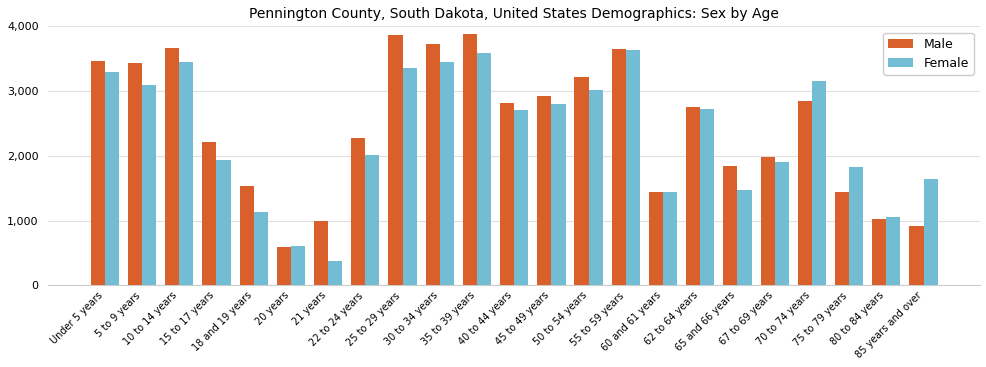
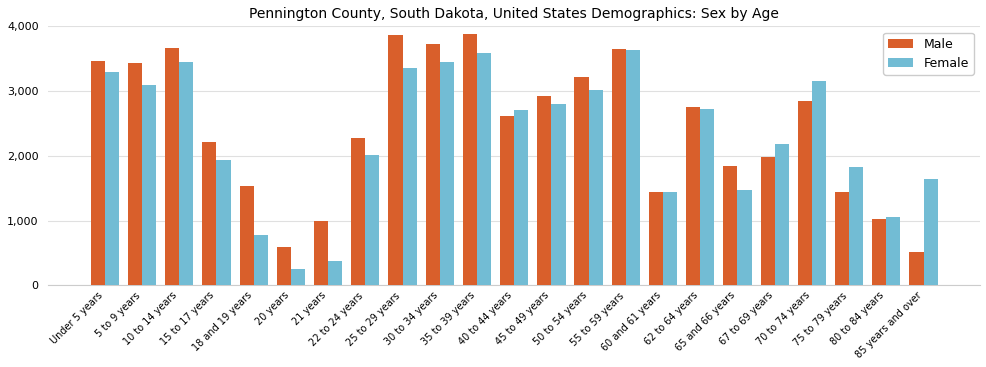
Female/18 and 19 years: 1,140 -> 780
Female/20 years: 610 -> 260
Male/40 to 44 years: 2,820 -> 2,620
Female/67 to 69 years: 1,900 -> 2,180
Male/85 years and over: 920 -> 520
